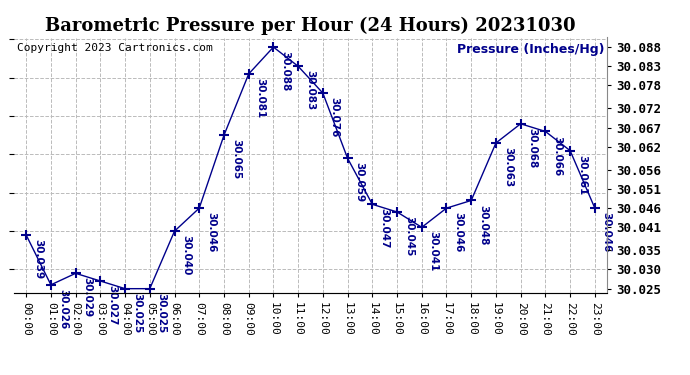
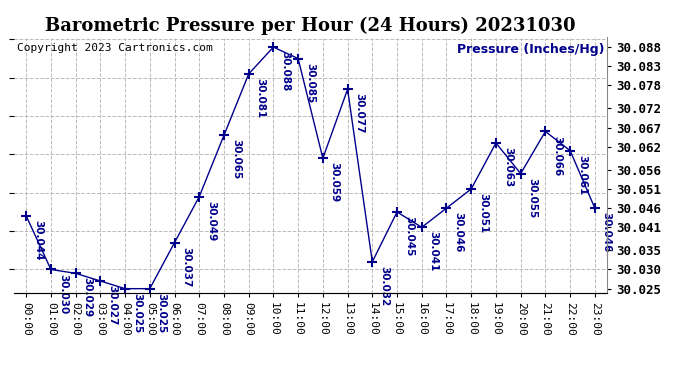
00:00: 30.039 -> 30.044
01:00: 30.026 -> 30.030
06:00: 30.040 -> 30.037
07:00: 30.046 -> 30.049
11:00: 30.083 -> 30.085
12:00: 30.076 -> 30.059
13:00: 30.059 -> 30.077
14:00: 30.047 -> 30.032
18:00: 30.048 -> 30.051
20:00: 30.068 -> 30.055
